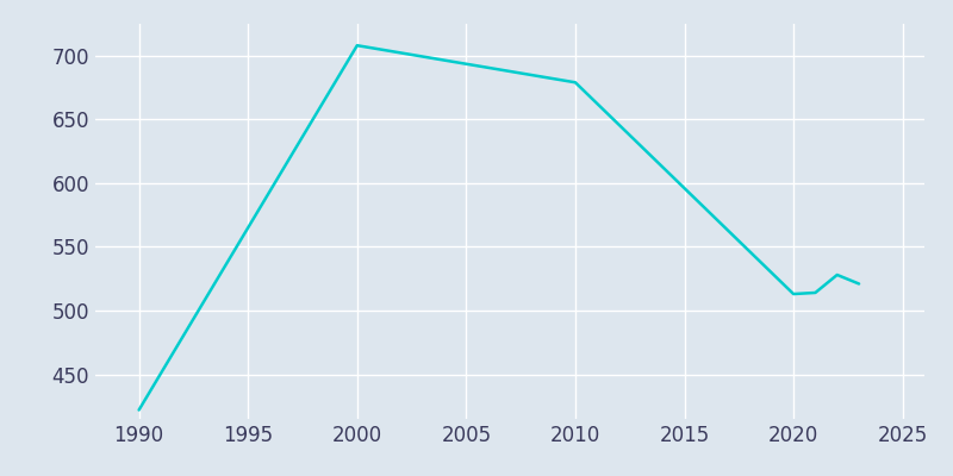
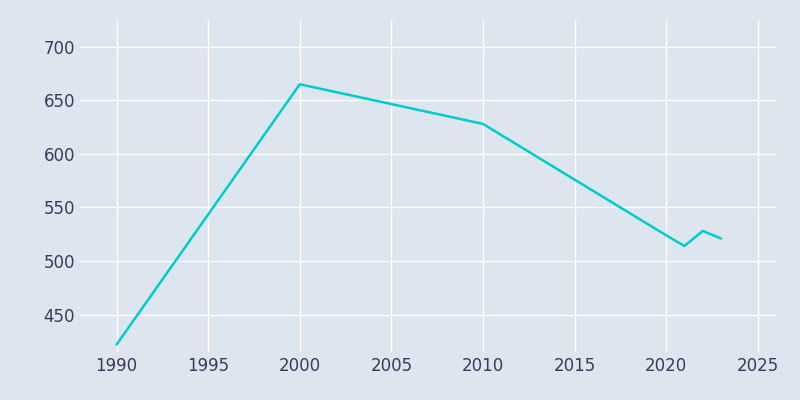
2000: 708 -> 665
2010: 679 -> 628
2020: 513 -> 524
